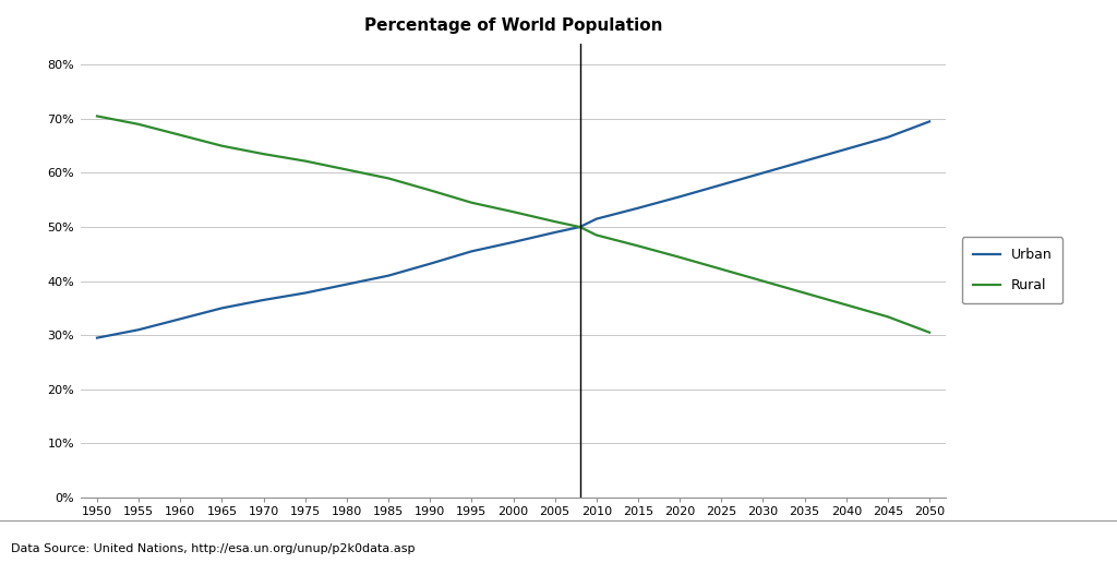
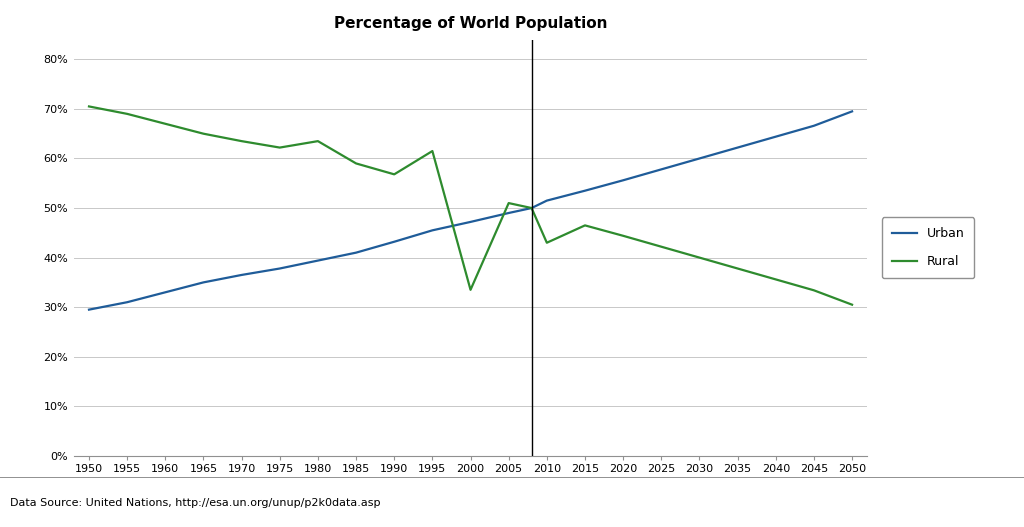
Rural/1980: 60.6% -> 63.5%
Rural/1995: 54.5% -> 61.5%
Rural/2000: 52.8% -> 33.5%
Rural/2010: 48.5% -> 43.0%
